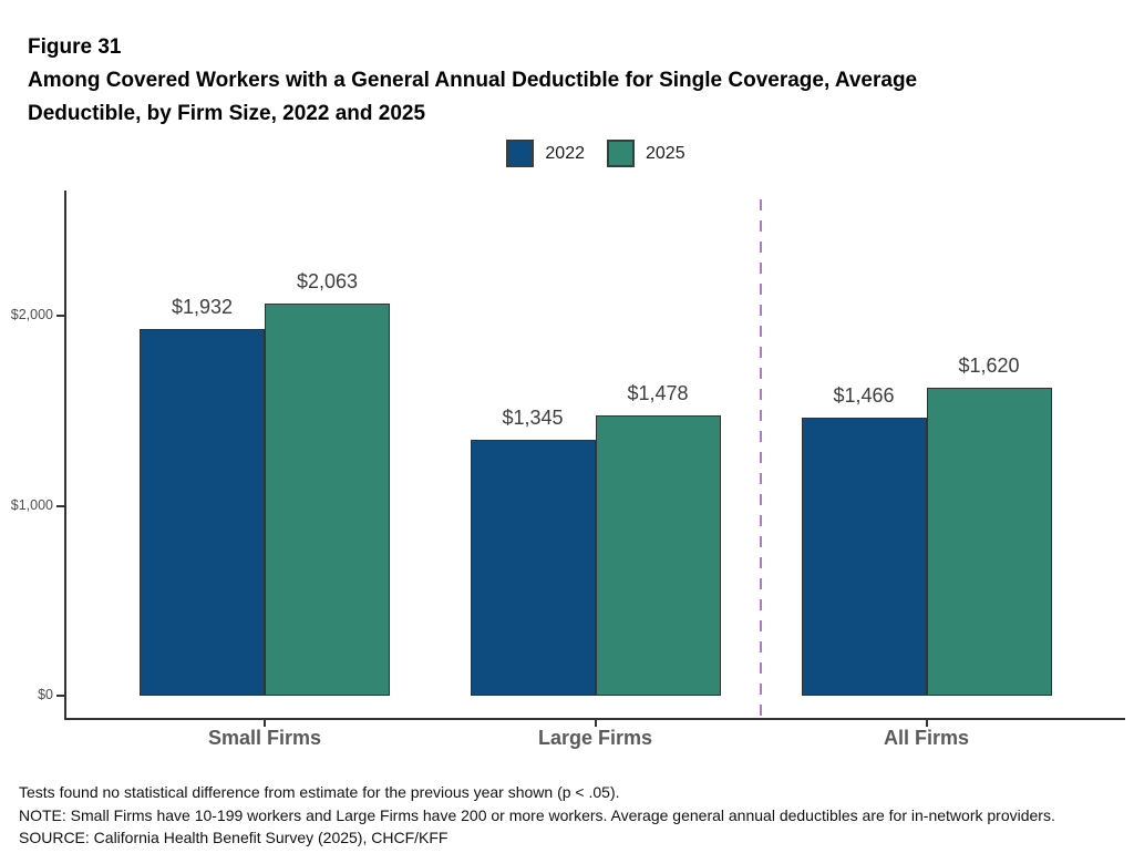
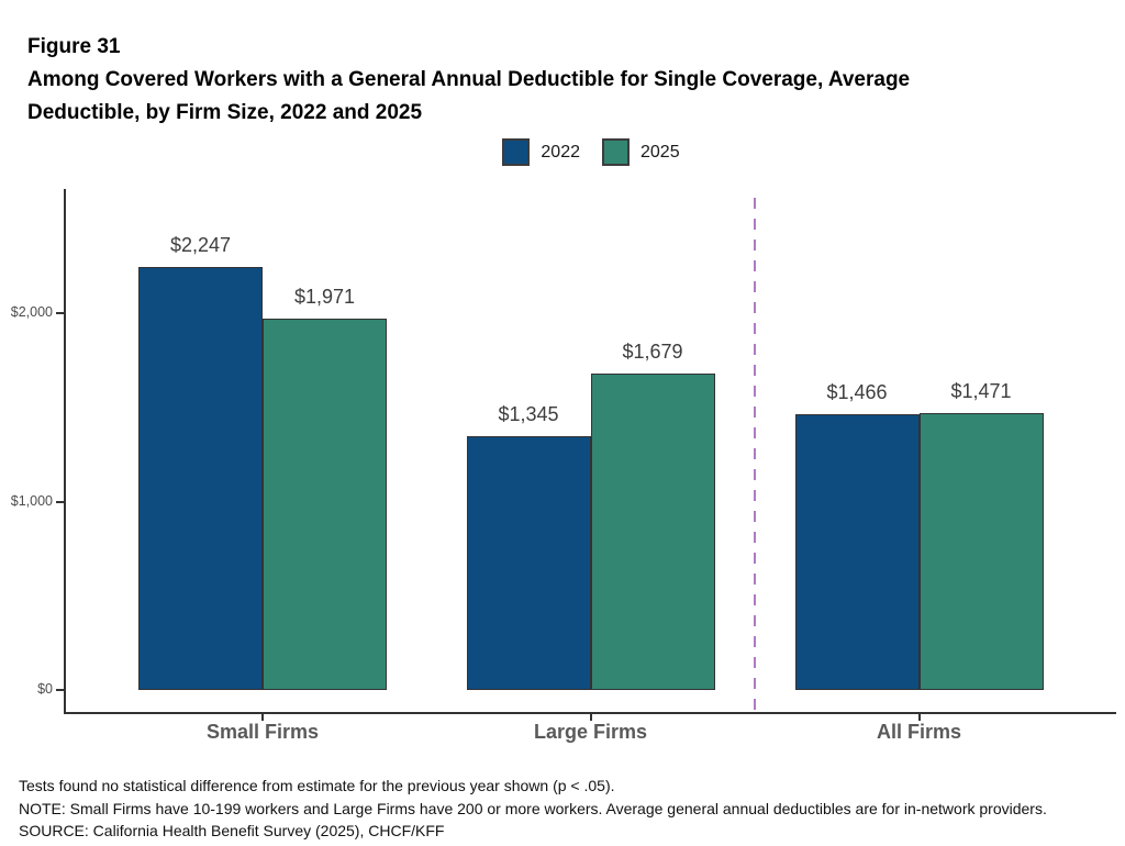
2022/Small Firms: $1,932 -> $2,247
2025/Small Firms: $2,063 -> $1,971
2025/Large Firms: $1,478 -> $1,679
2025/All Firms: $1,620 -> $1,471
